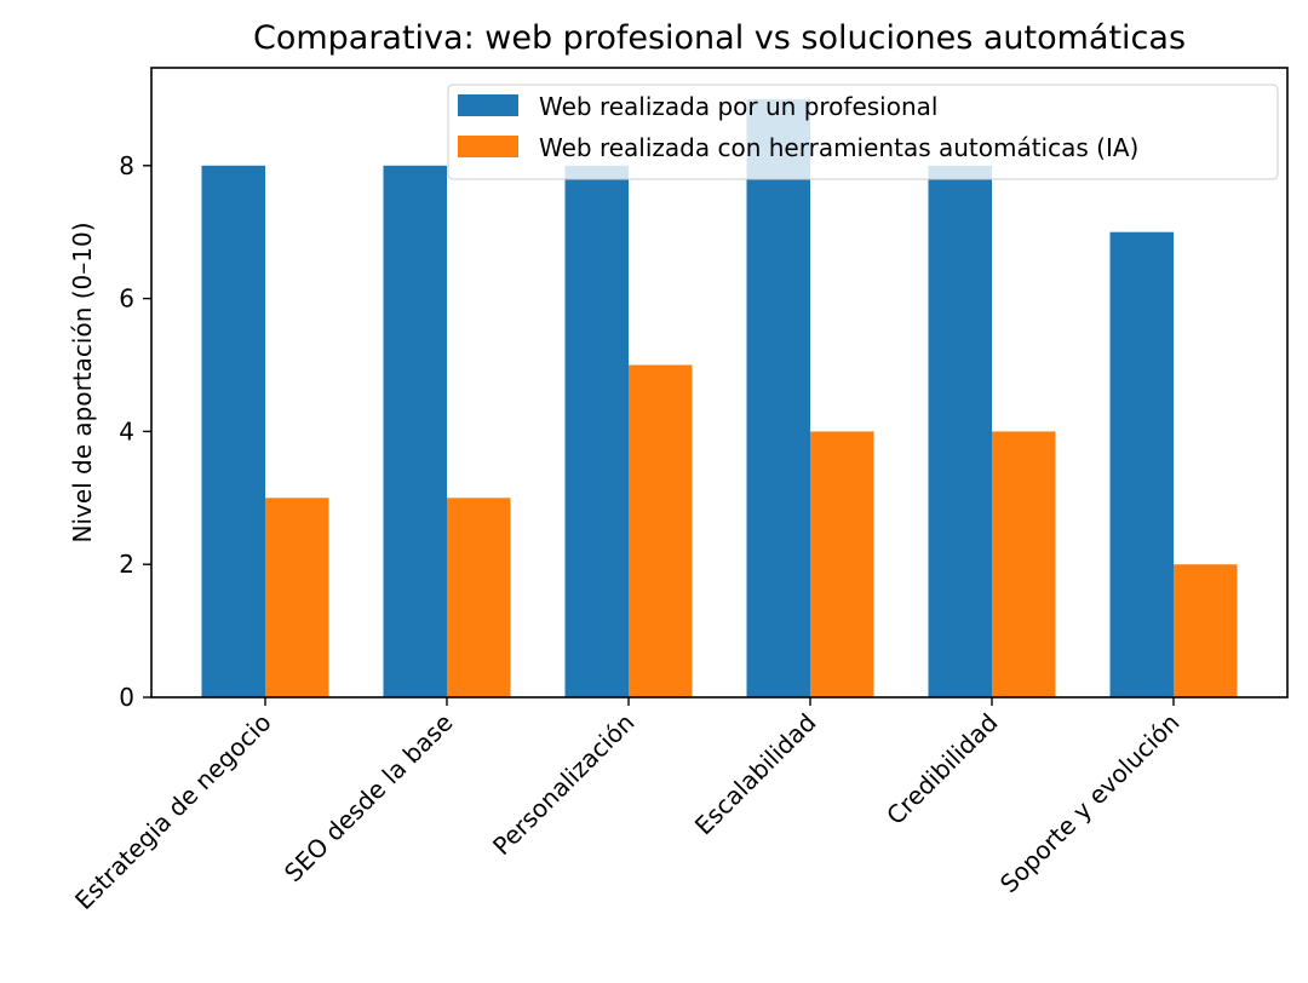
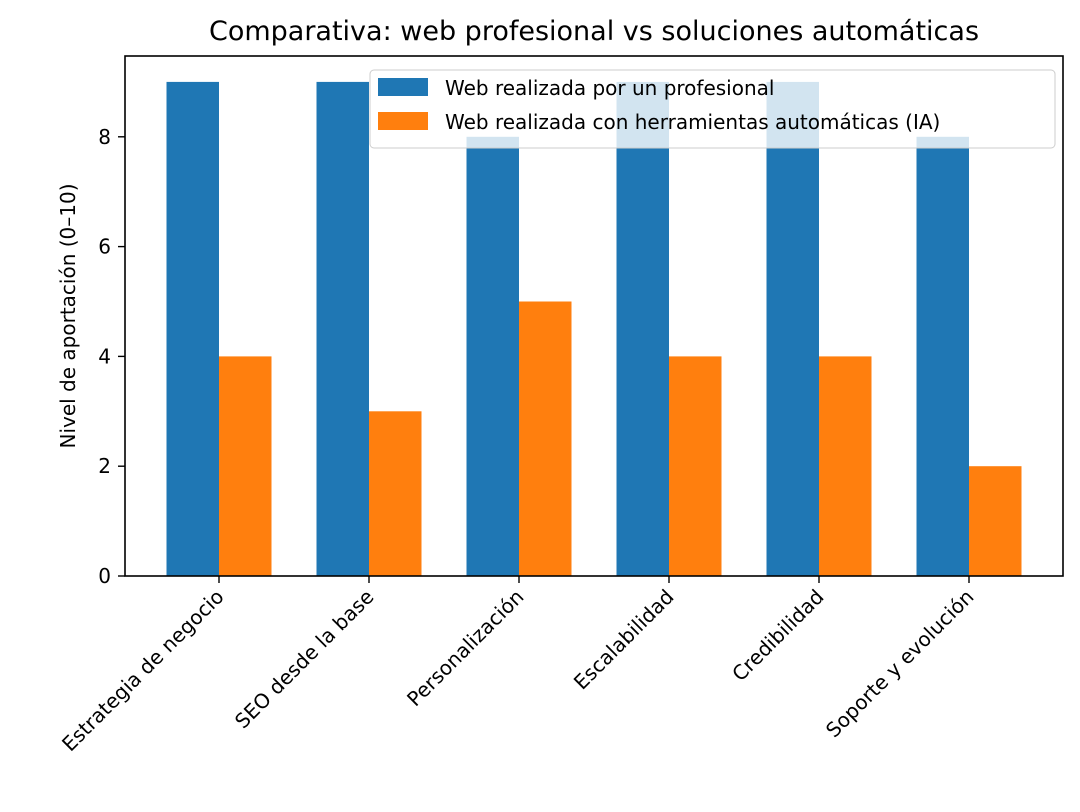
Web realizada por un profesional/Estrategia de negocio: 8 -> 9
Web realizada con herramientas automáticas (IA)/Estrategia de negocio: 3 -> 4
Web realizada por un profesional/SEO desde la base: 8 -> 9
Web realizada por un profesional/Credibilidad: 8 -> 9
Web realizada por un profesional/Soporte y evolución: 7 -> 8
